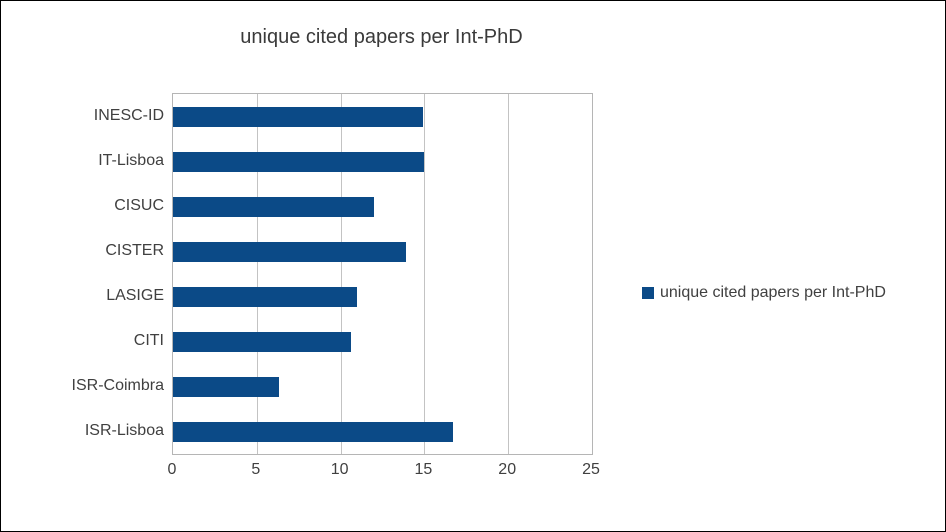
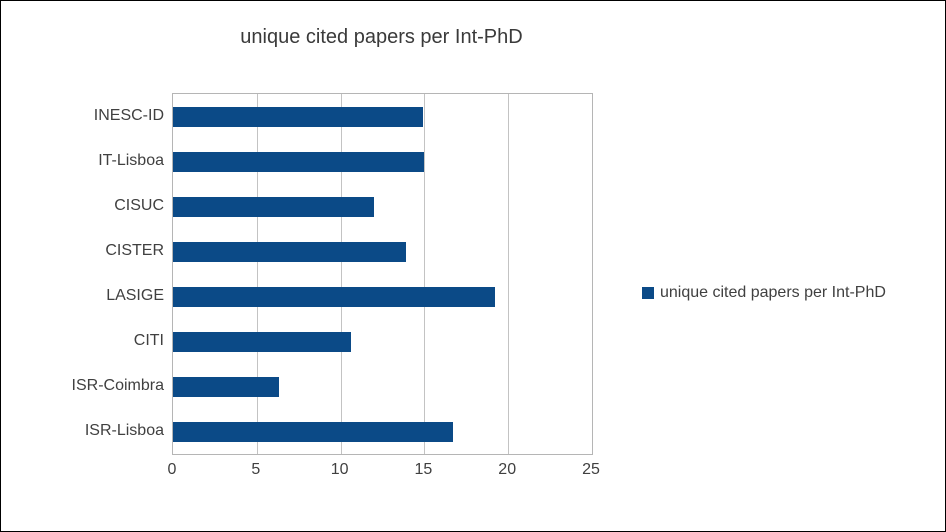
LASIGE: 11.0 -> 19.2
